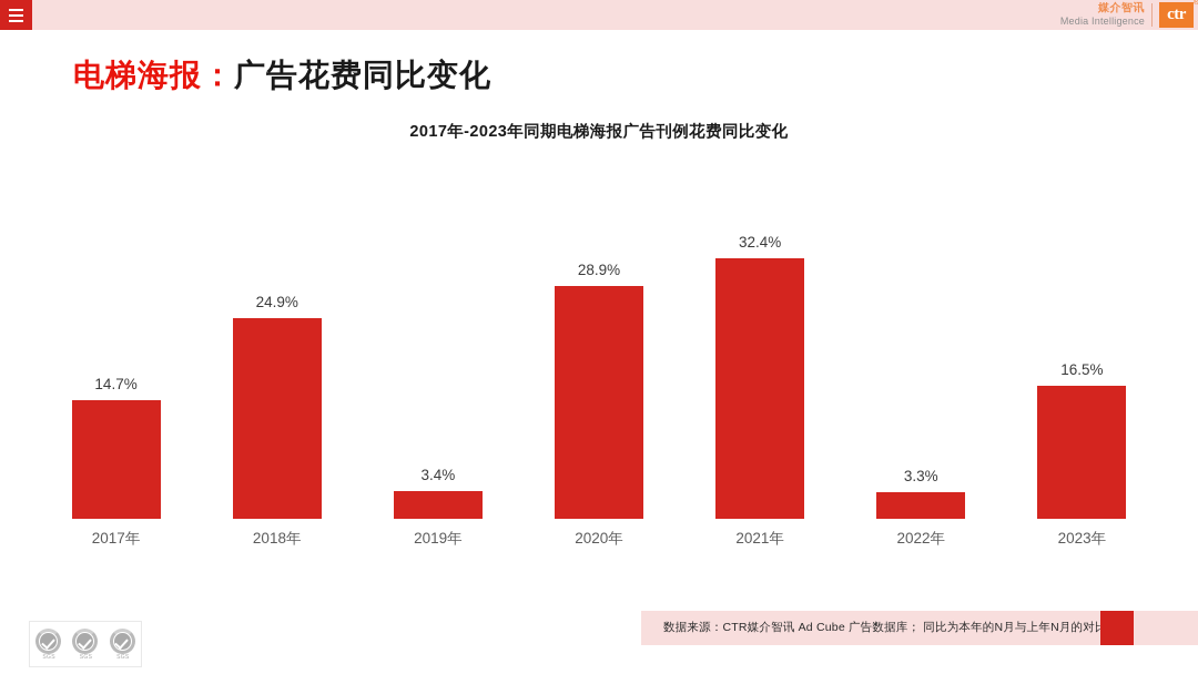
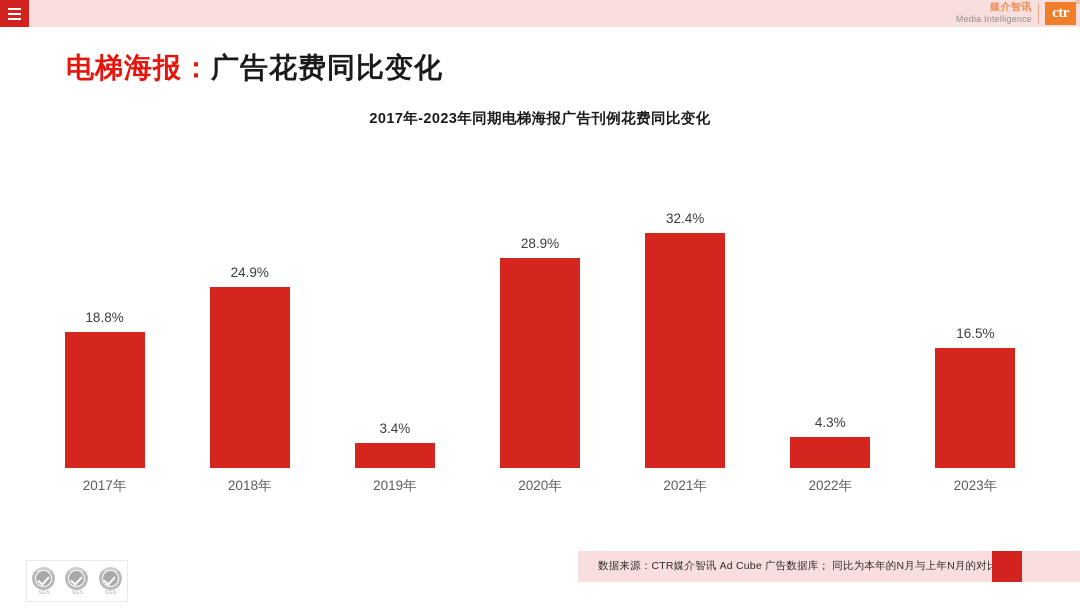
2017年: 14.7% -> 18.8%
2022年: 3.3% -> 4.3%
